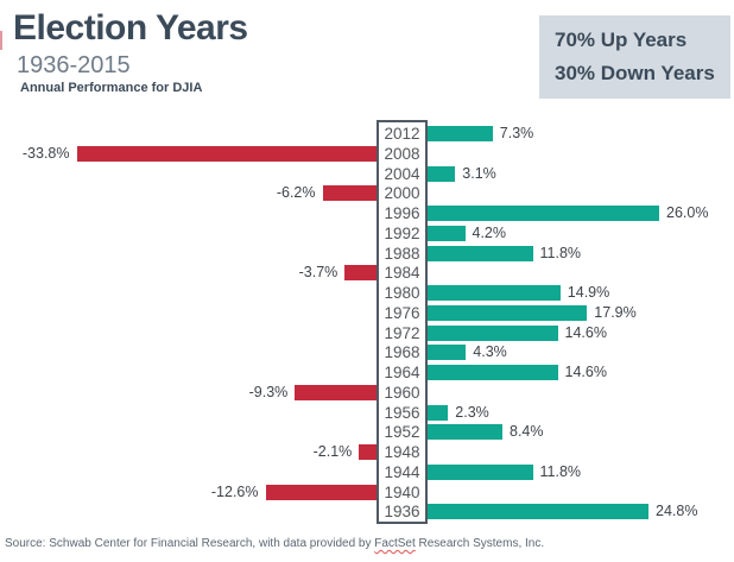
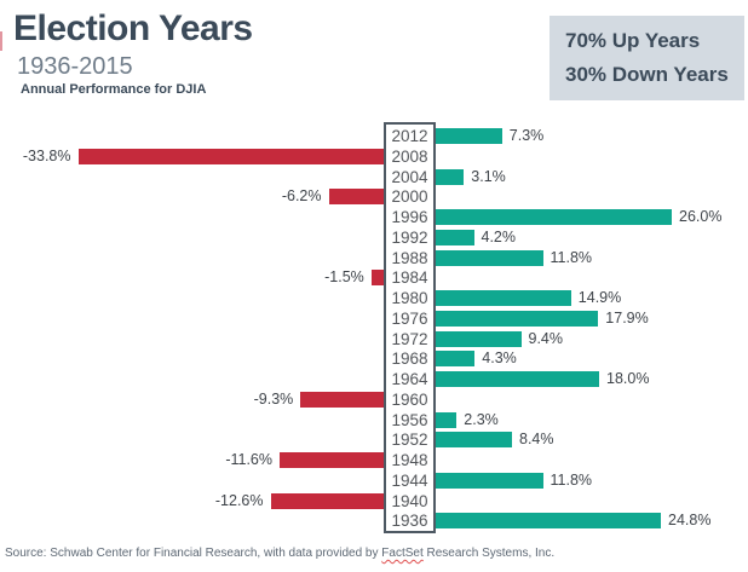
1984: -3.7% -> -1.5%
1972: 14.6% -> 9.4%
1964: 14.6% -> 18.0%
1948: -2.1% -> -11.6%
